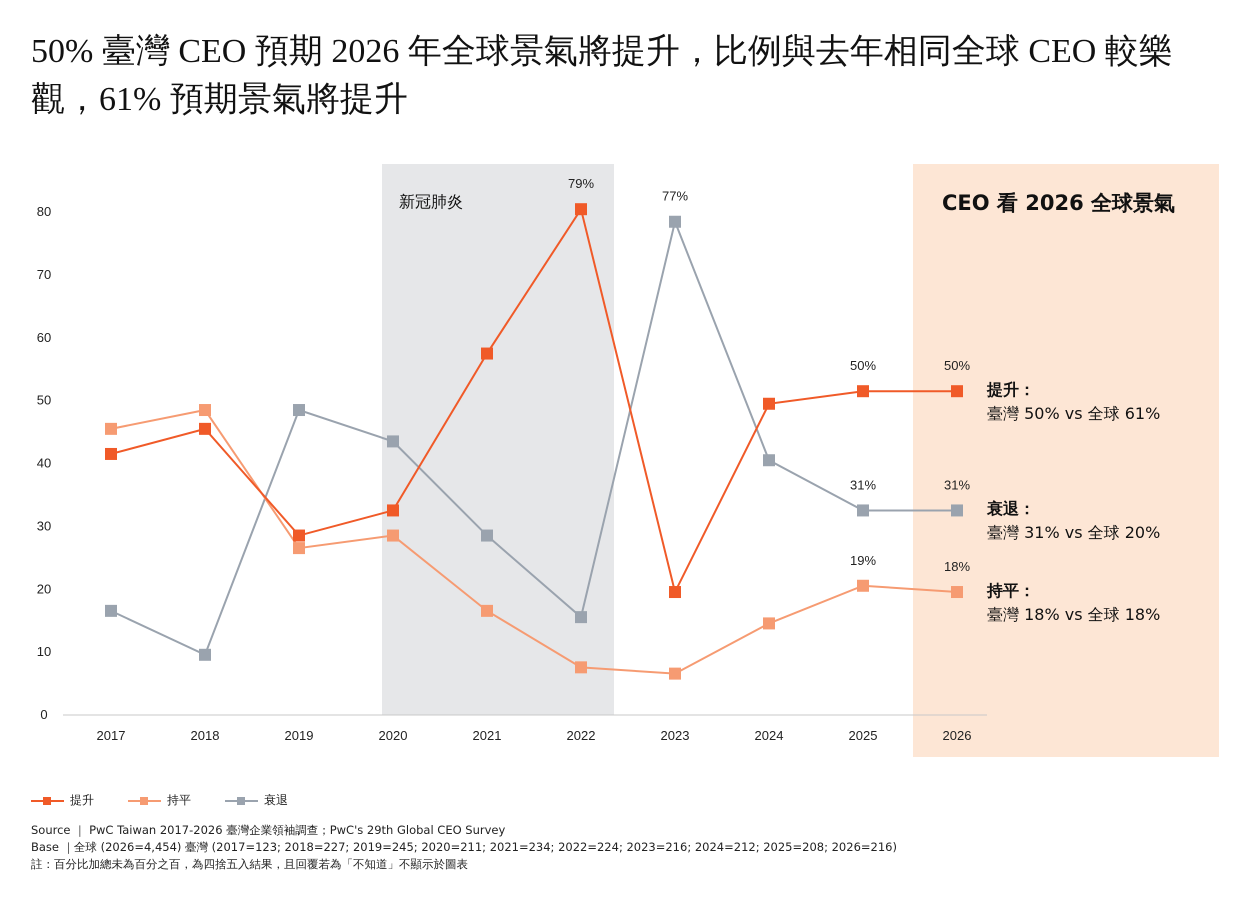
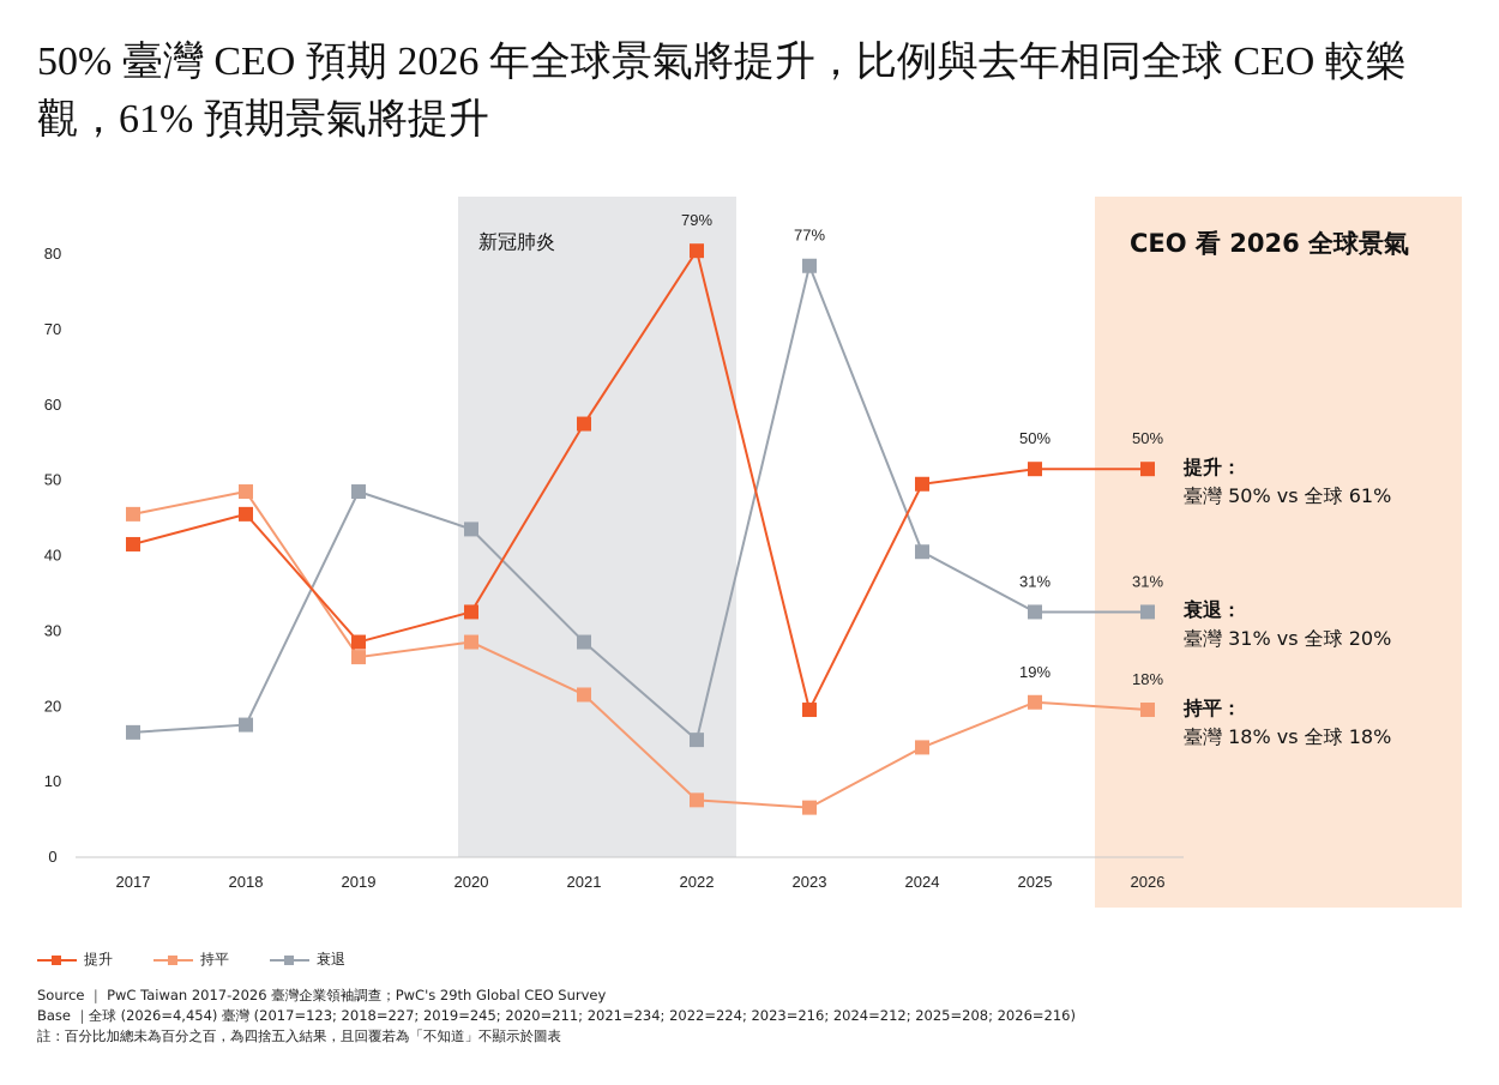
衰退/2018: 8 -> 16
持平/2021: 15 -> 20
